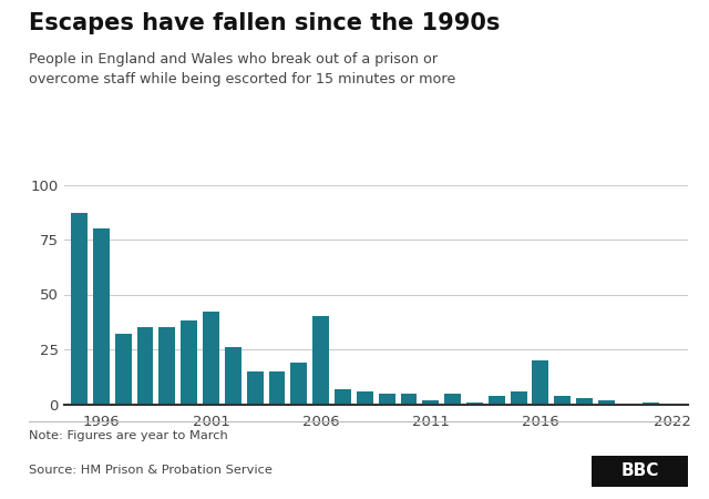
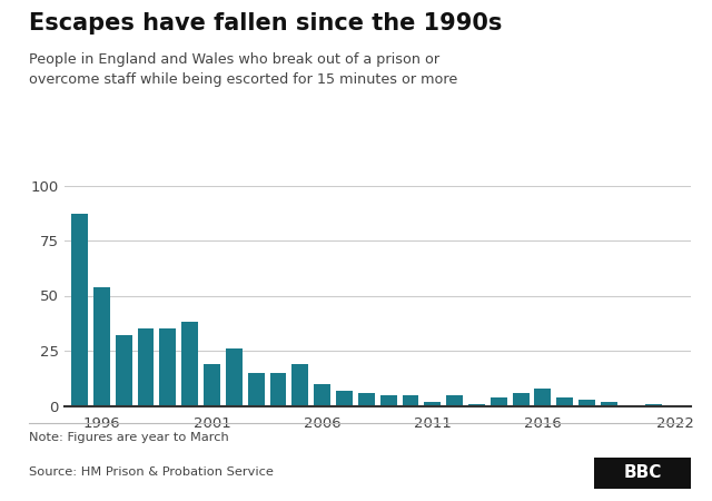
1996: 80 -> 54
2001: 42 -> 19
2006: 40 -> 10
2016: 20 -> 8
